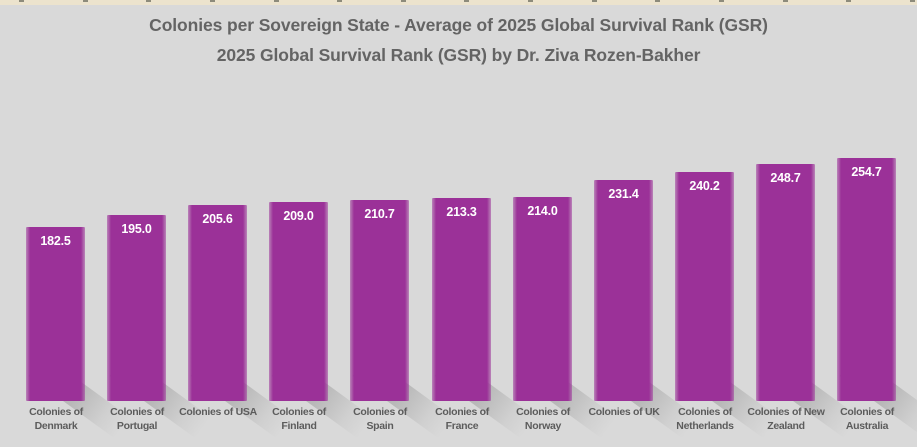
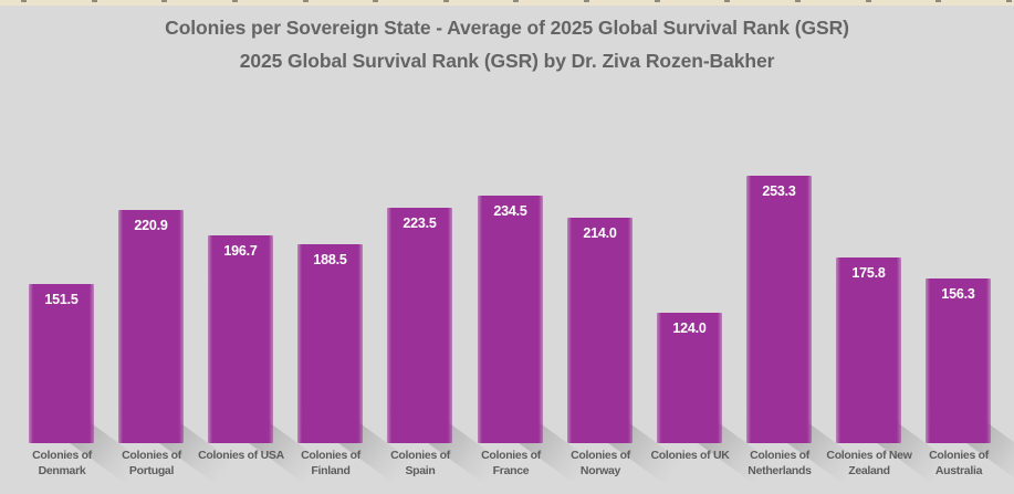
Colonies of Denmark: 182.5 -> 151.5
Colonies of Portugal: 195.0 -> 220.9
Colonies of USA: 205.6 -> 196.7
Colonies of Finland: 209.0 -> 188.5
Colonies of Spain: 210.7 -> 223.5
Colonies of France: 213.3 -> 234.5
Colonies of UK: 231.4 -> 124.0
Colonies of Netherlands: 240.2 -> 253.3
Colonies of New Zealand: 248.7 -> 175.8
Colonies of Australia: 254.7 -> 156.3
